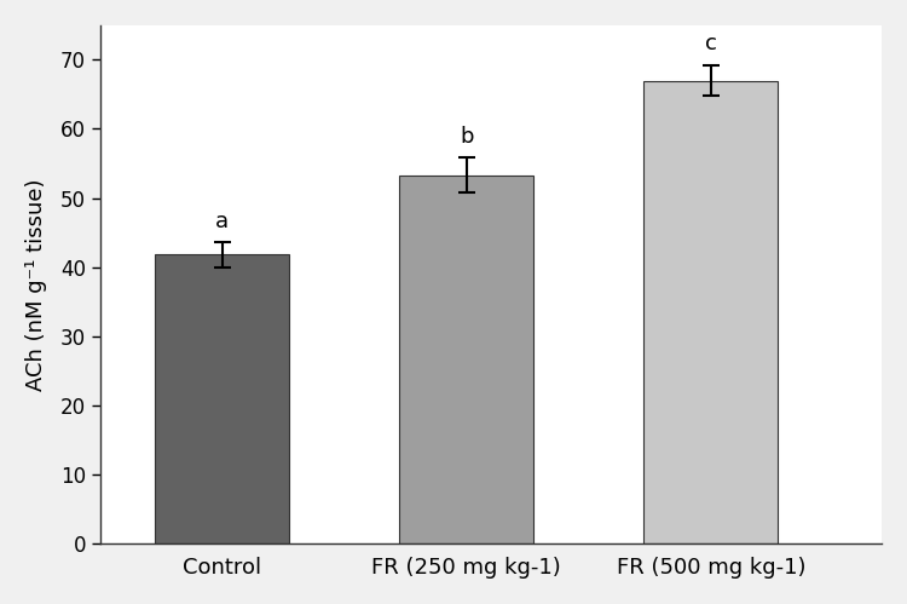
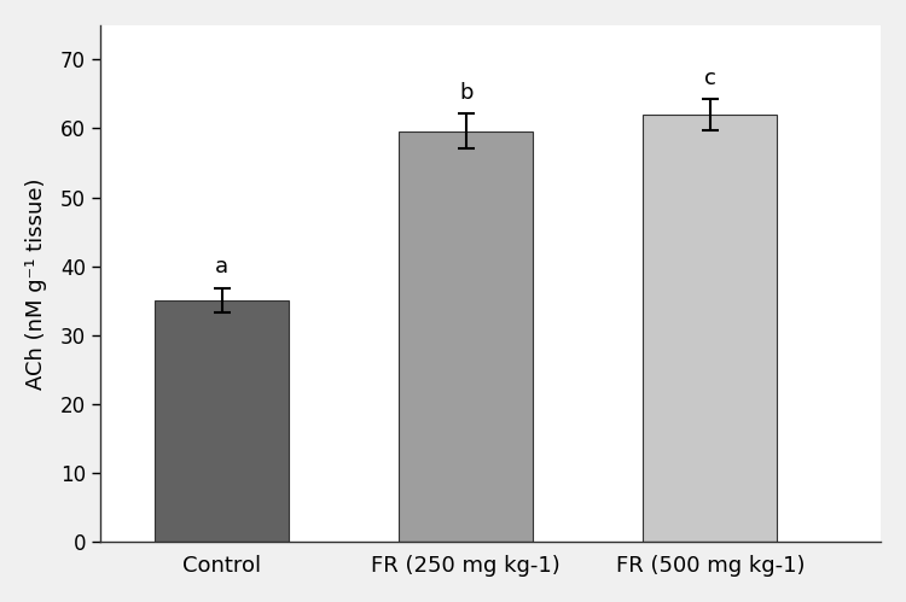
Control: 41.8 -> 35.0
FR (250 mg kg-1): 53.3 -> 59.6
FR (500 mg kg-1): 67.0 -> 62.0
